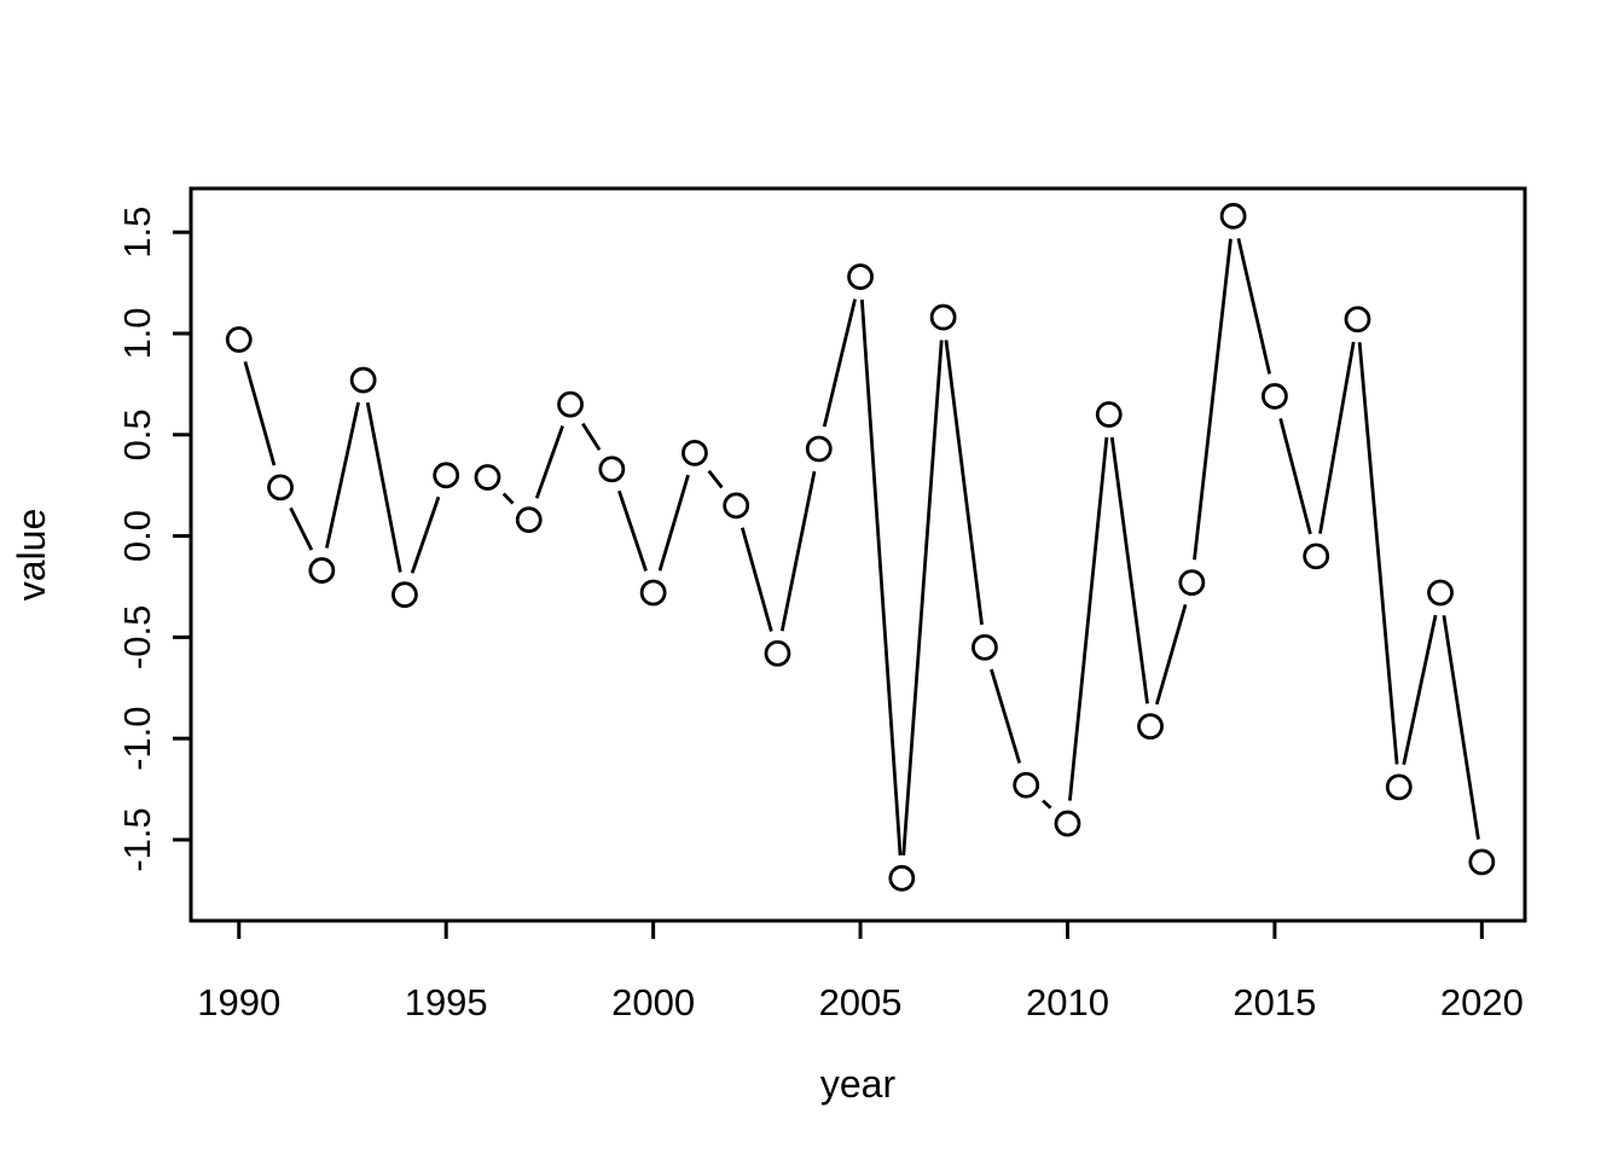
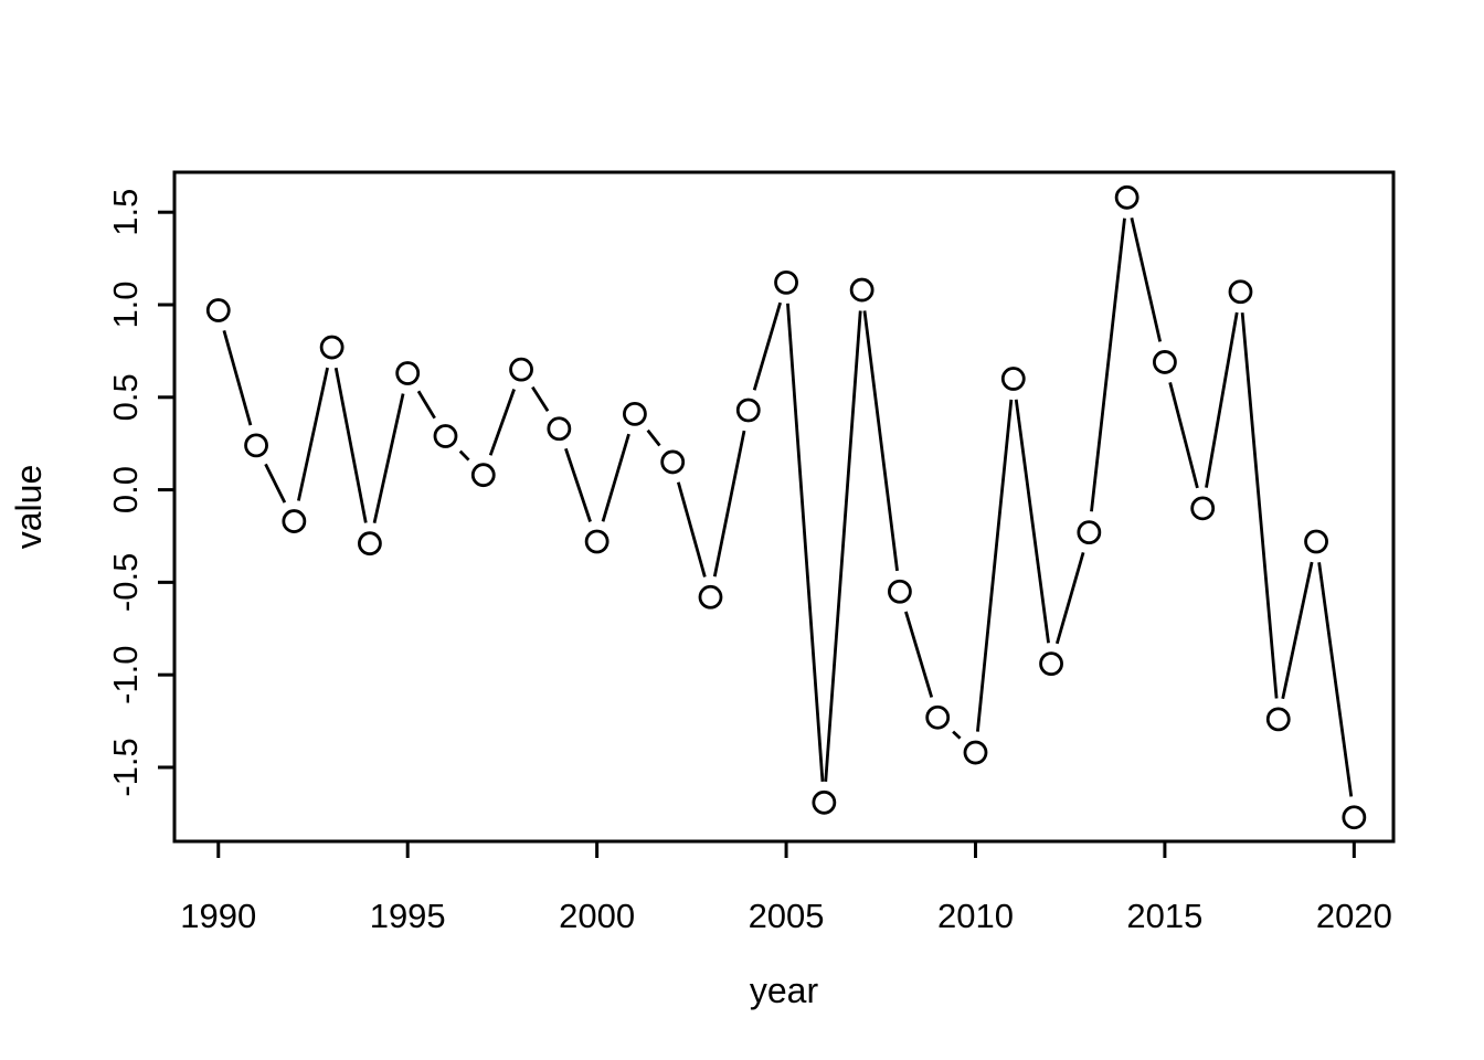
1995: 0.30 -> 0.63
2005: 1.28 -> 1.12
2020: -1.61 -> -1.77
